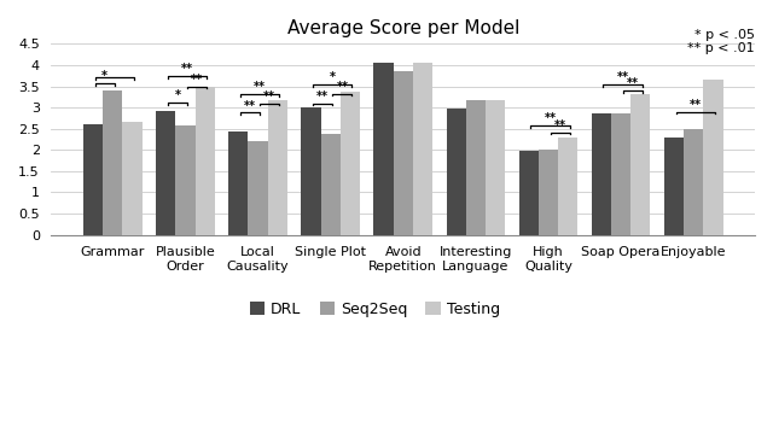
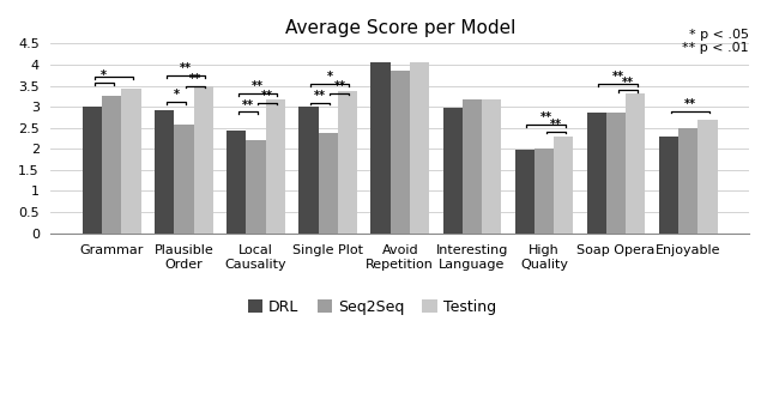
DRL/Grammar: 2.60 -> 3.00
Seq2Seq/Grammar: 3.40 -> 3.25
Testing/Grammar: 2.65 -> 3.42
Testing/Enjoyable: 3.65 -> 2.70
